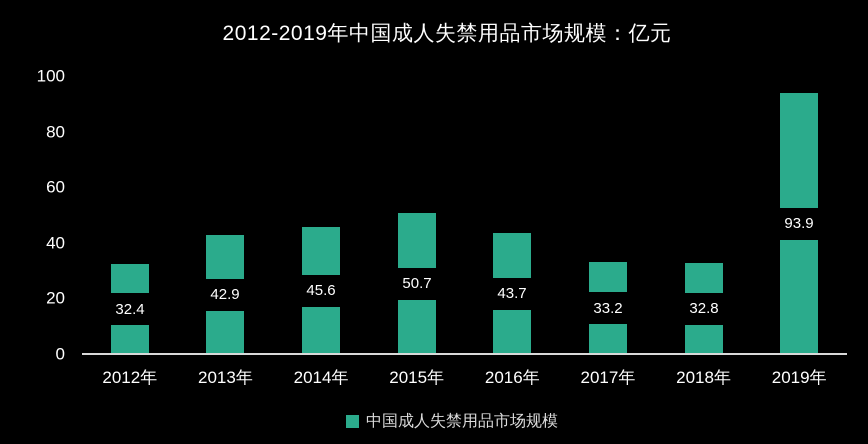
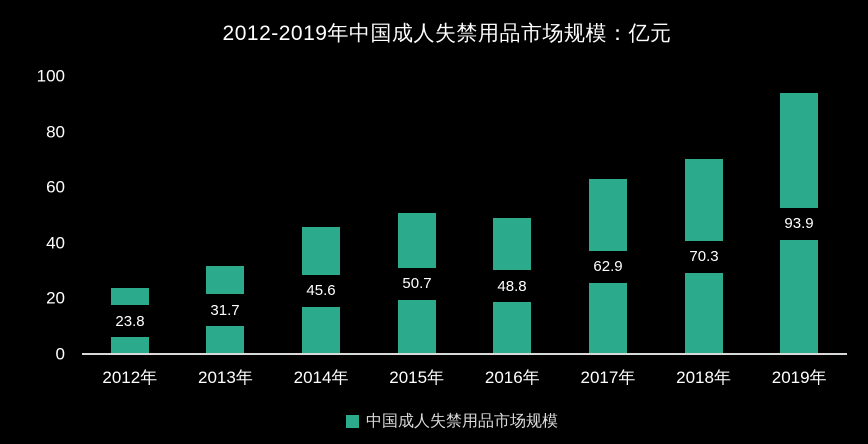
2012年: 32.4 -> 23.8
2013年: 42.9 -> 31.7
2016年: 43.7 -> 48.8
2017年: 33.2 -> 62.9
2018年: 32.8 -> 70.3
